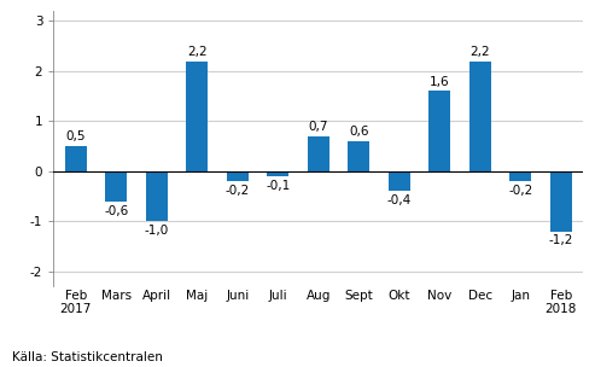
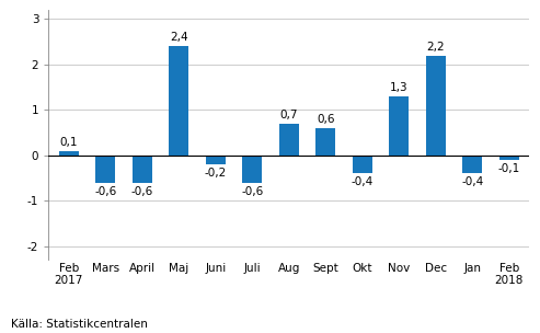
Feb 2017: 0,5 -> 0,1
April: -1,0 -> -0,6
Maj: 2,2 -> 2,4
Juli: -0,1 -> -0,6
Nov: 1,6 -> 1,3
Jan: -0,2 -> -0,4
Feb 2018: -1,2 -> -0,1
